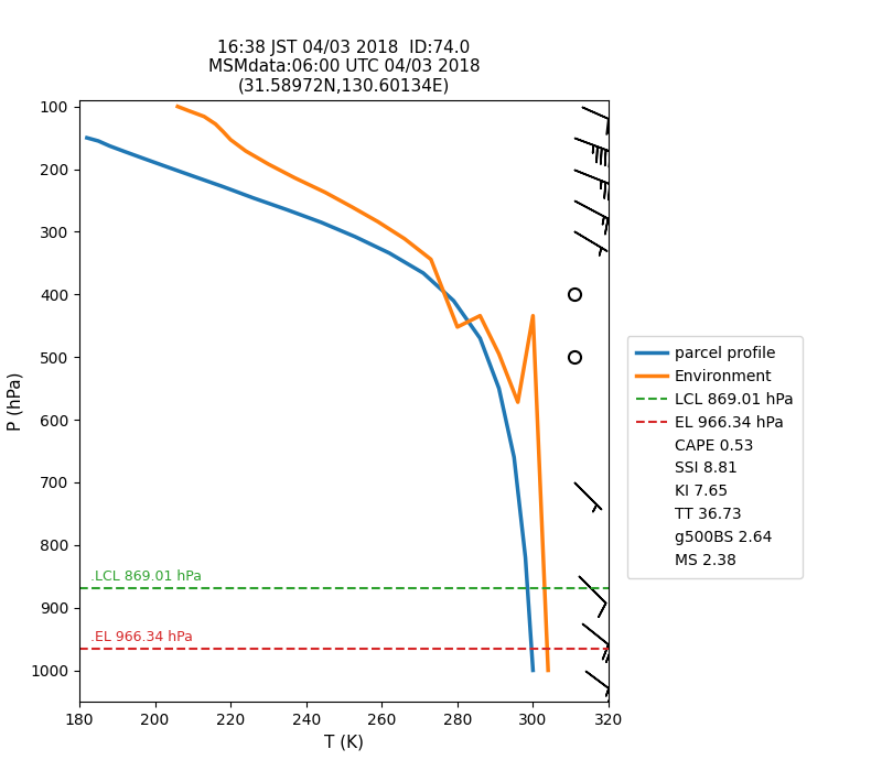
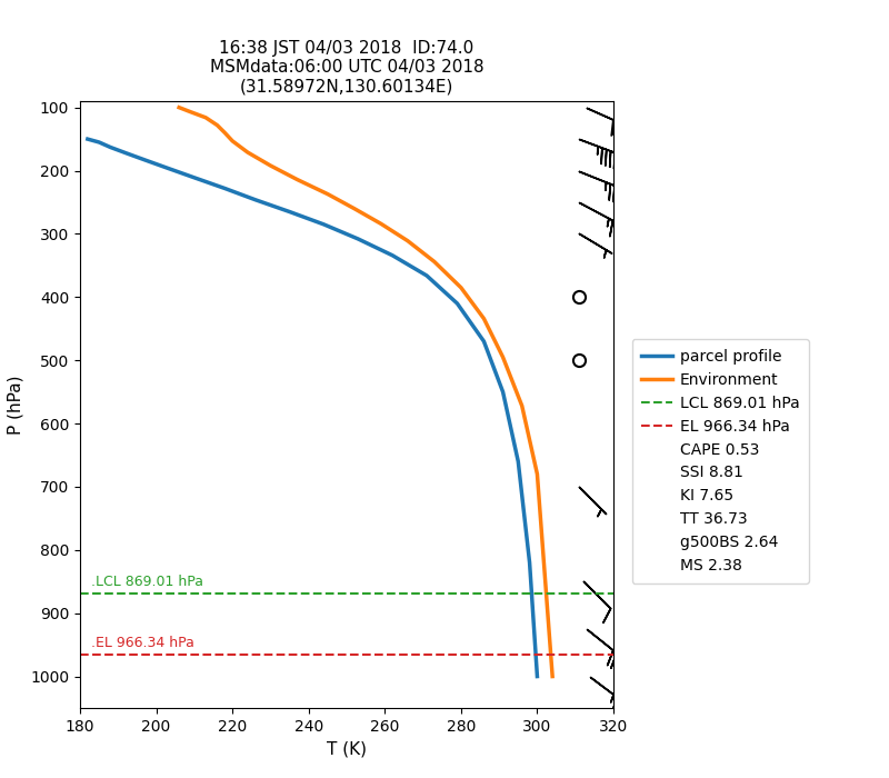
Environment/280: 452 -> 385
Environment/300: 434 -> 680
